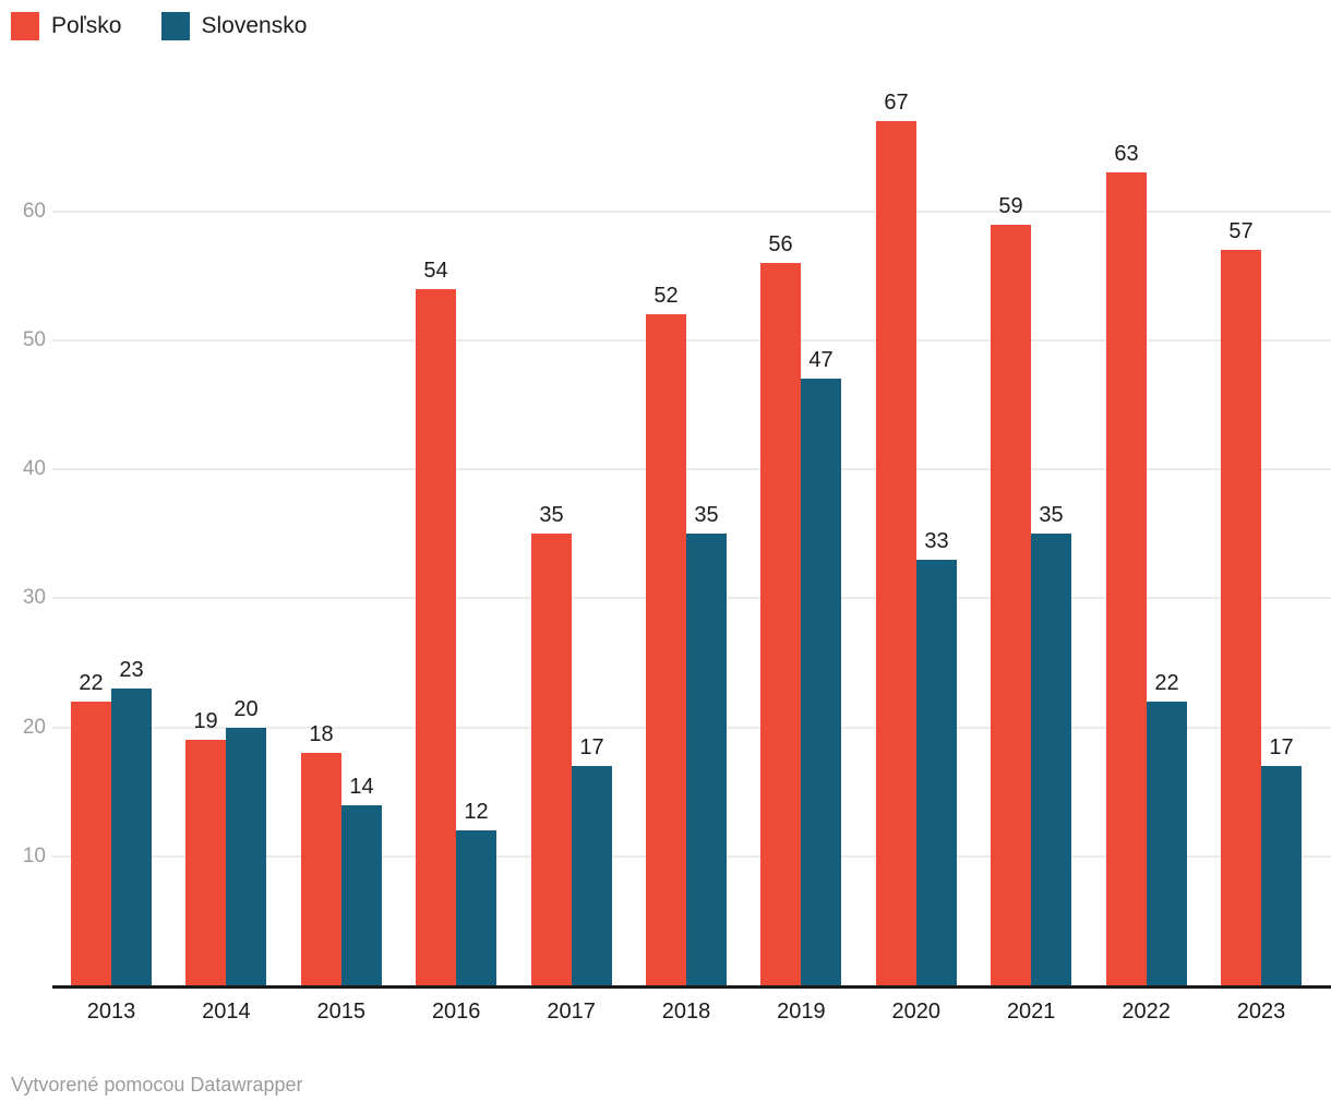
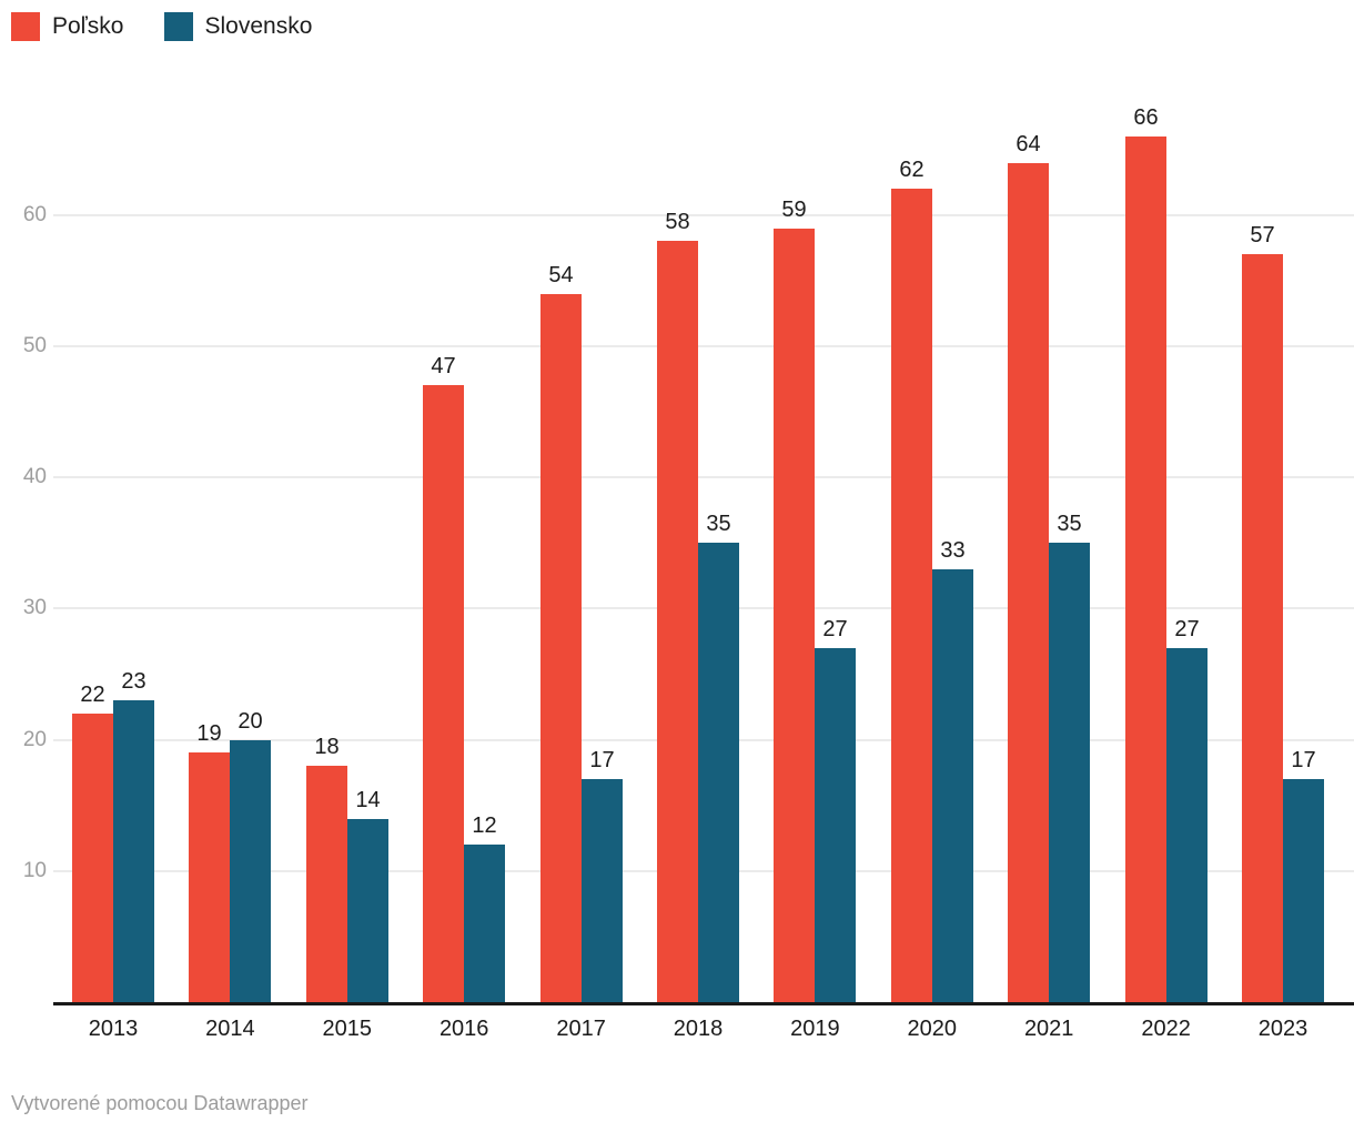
Poľsko/2016: 54 -> 47
Poľsko/2017: 35 -> 54
Poľsko/2018: 52 -> 58
Poľsko/2019: 56 -> 59
Slovensko/2019: 47 -> 27
Poľsko/2020: 67 -> 62
Poľsko/2021: 59 -> 64
Poľsko/2022: 63 -> 66
Slovensko/2022: 22 -> 27
